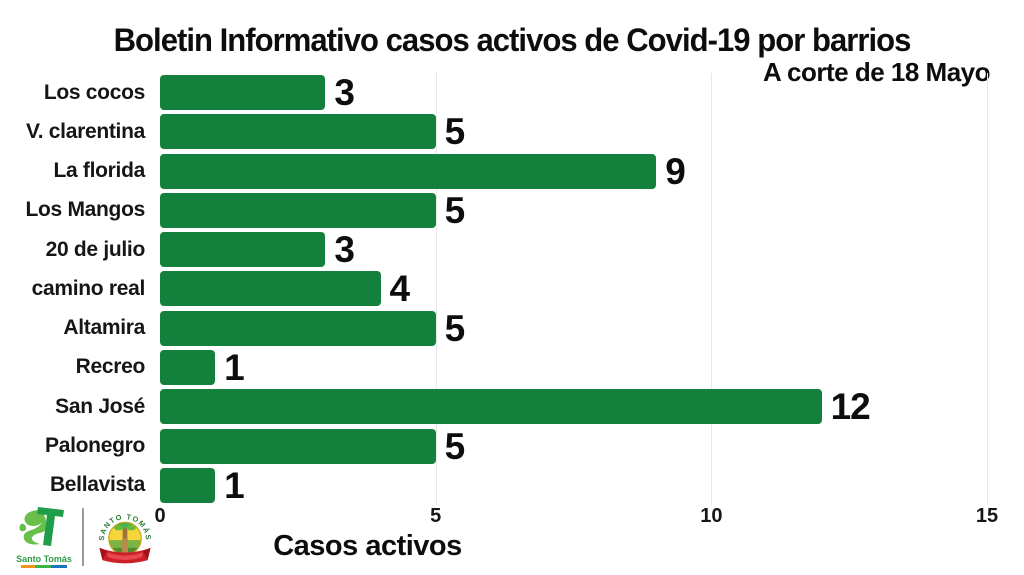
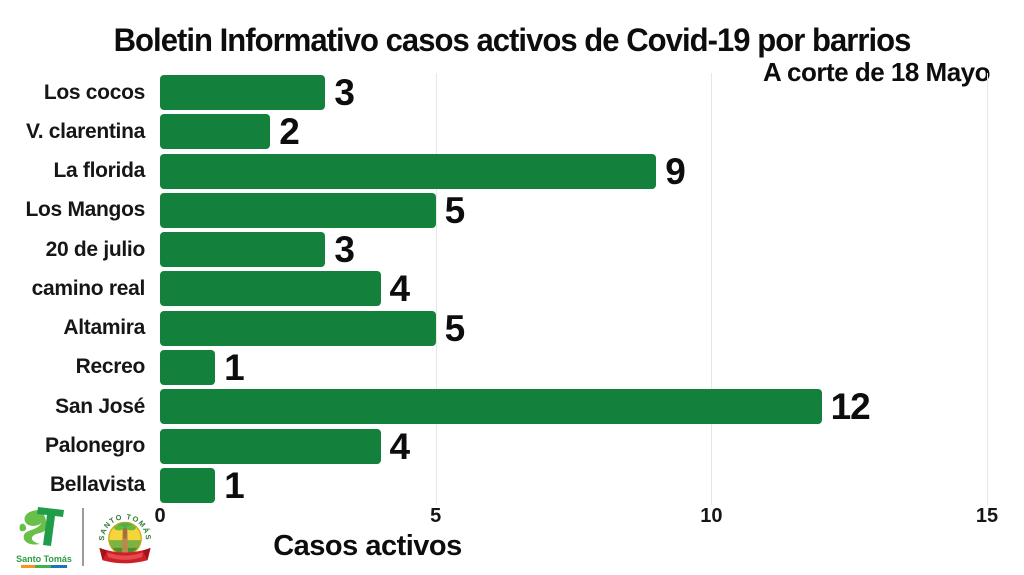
V. clarentina: 5 -> 2
Palonegro: 5 -> 4
